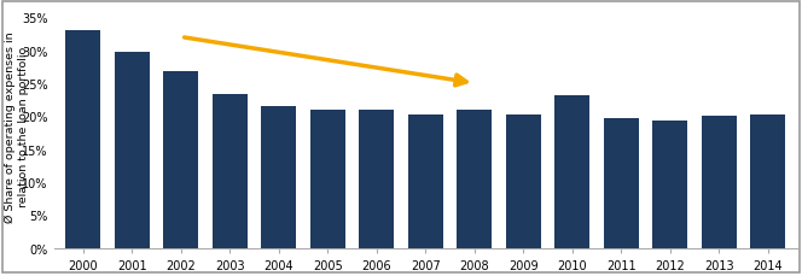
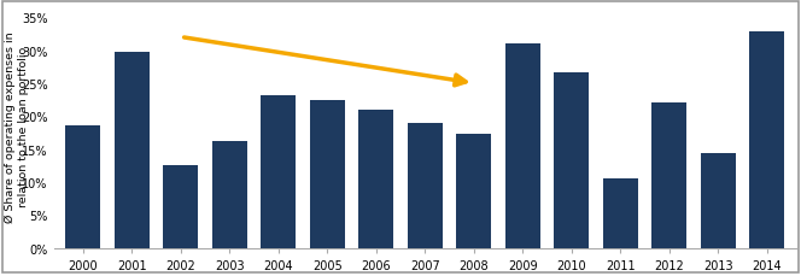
2000: 33.0% -> 18.6%
2002: 26.8% -> 12.6%
2003: 23.3% -> 16.2%
2004: 21.5% -> 23.2%
2005: 21.0% -> 22.4%
2007: 20.2% -> 19.0%
2008: 21.0% -> 17.4%
2009: 20.3% -> 31.0%
2010: 23.2% -> 26.6%
2011: 19.7% -> 10.6%
2012: 19.4% -> 22.0%
2013: 20.0% -> 14.4%
2014: 20.2% -> 32.8%
